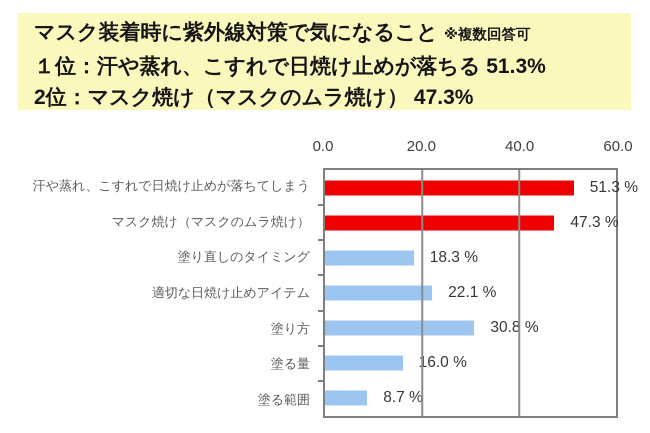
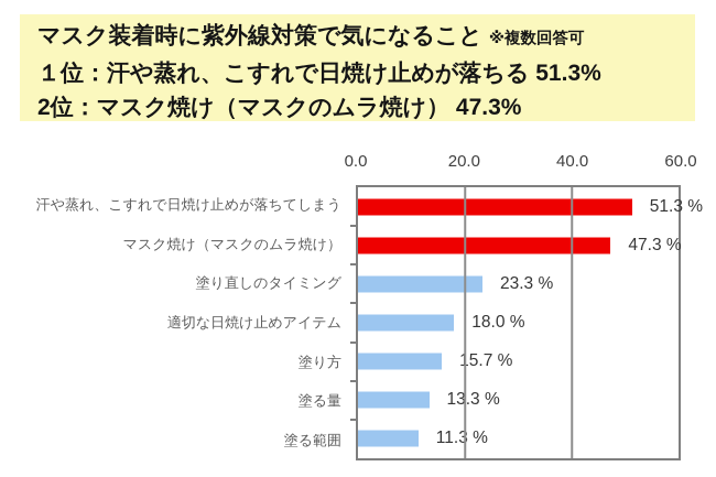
塗り直しのタイミング: 18.3 -> 23.3
適切な日焼け止めアイテム: 22.1 -> 18.0
塗り方: 30.8 -> 15.7
塗る量: 16.0 -> 13.3
塗る範囲: 8.7 -> 11.3
